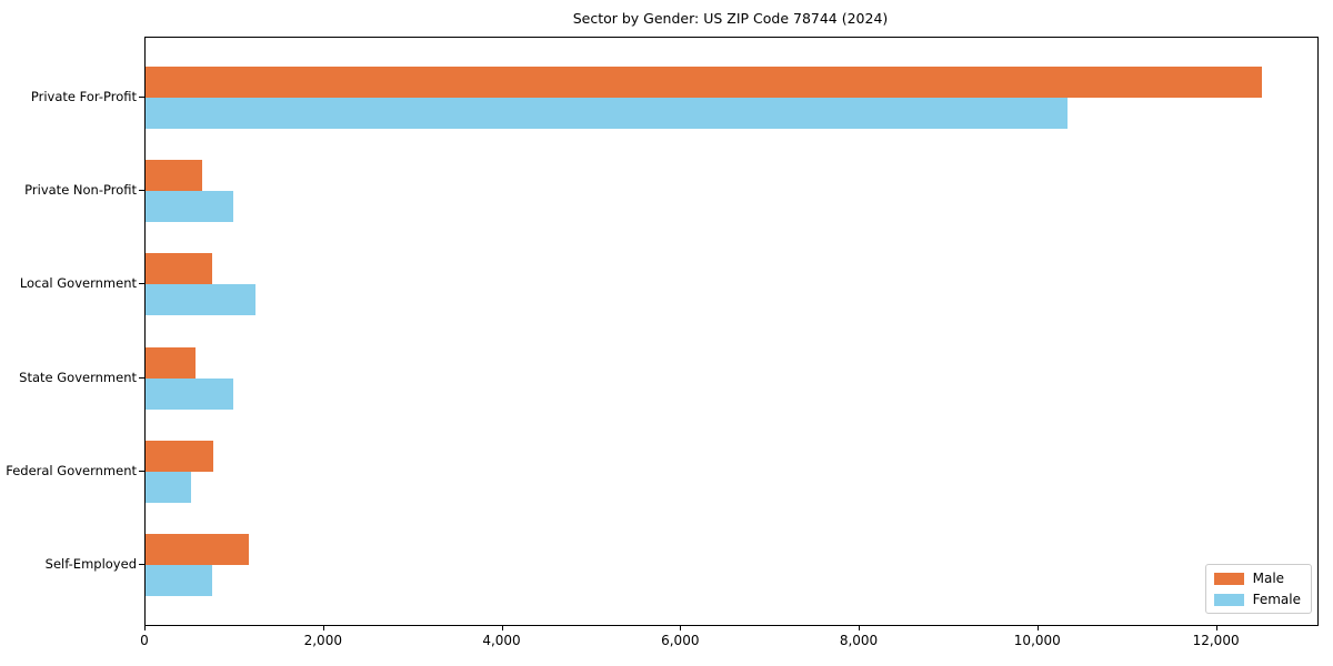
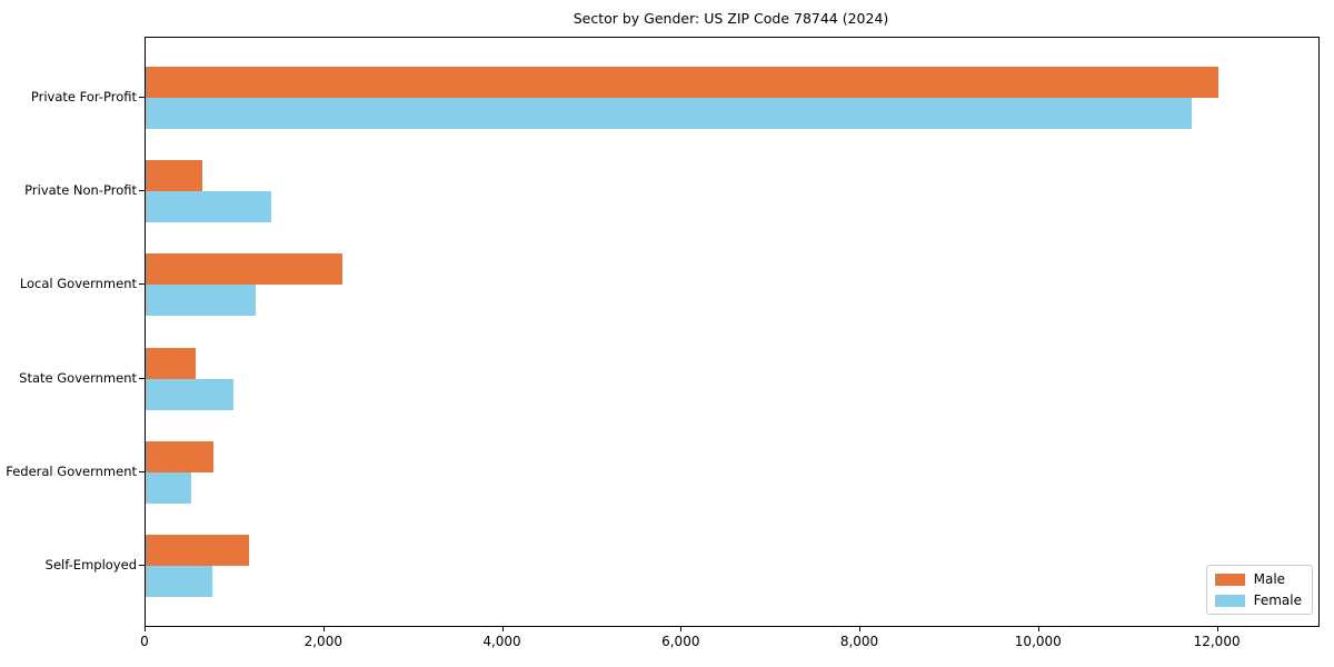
Male/Private For-Profit: 12500 -> 12000
Female/Private For-Profit: 10300 -> 11700
Female/Private Non-Profit: 1000 -> 1400
Male/Local Government: 700 -> 2200
